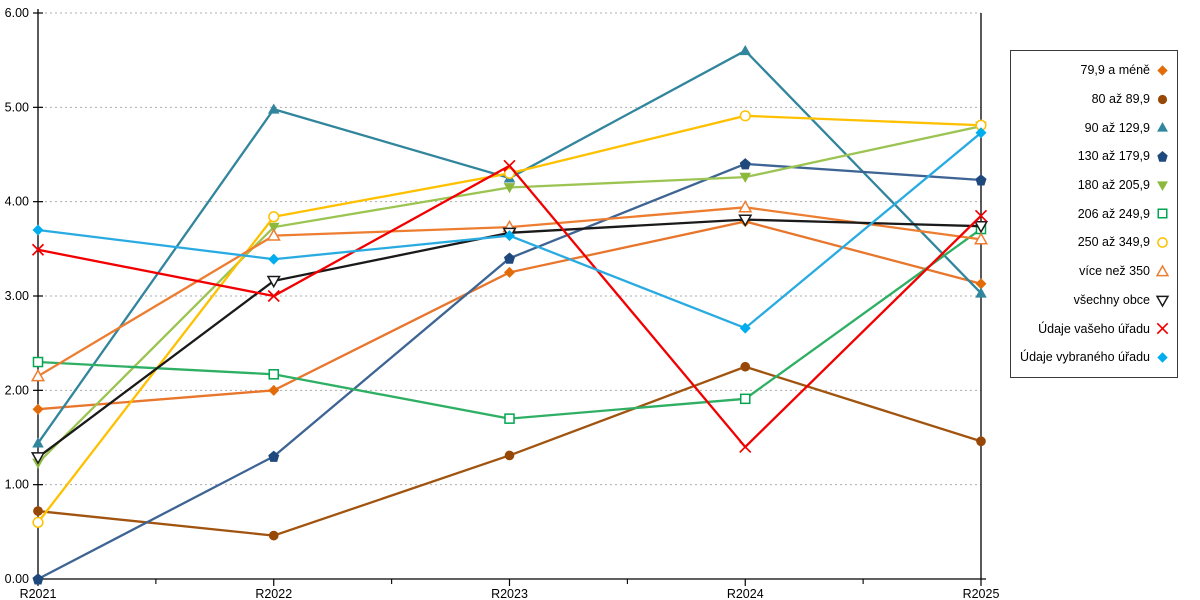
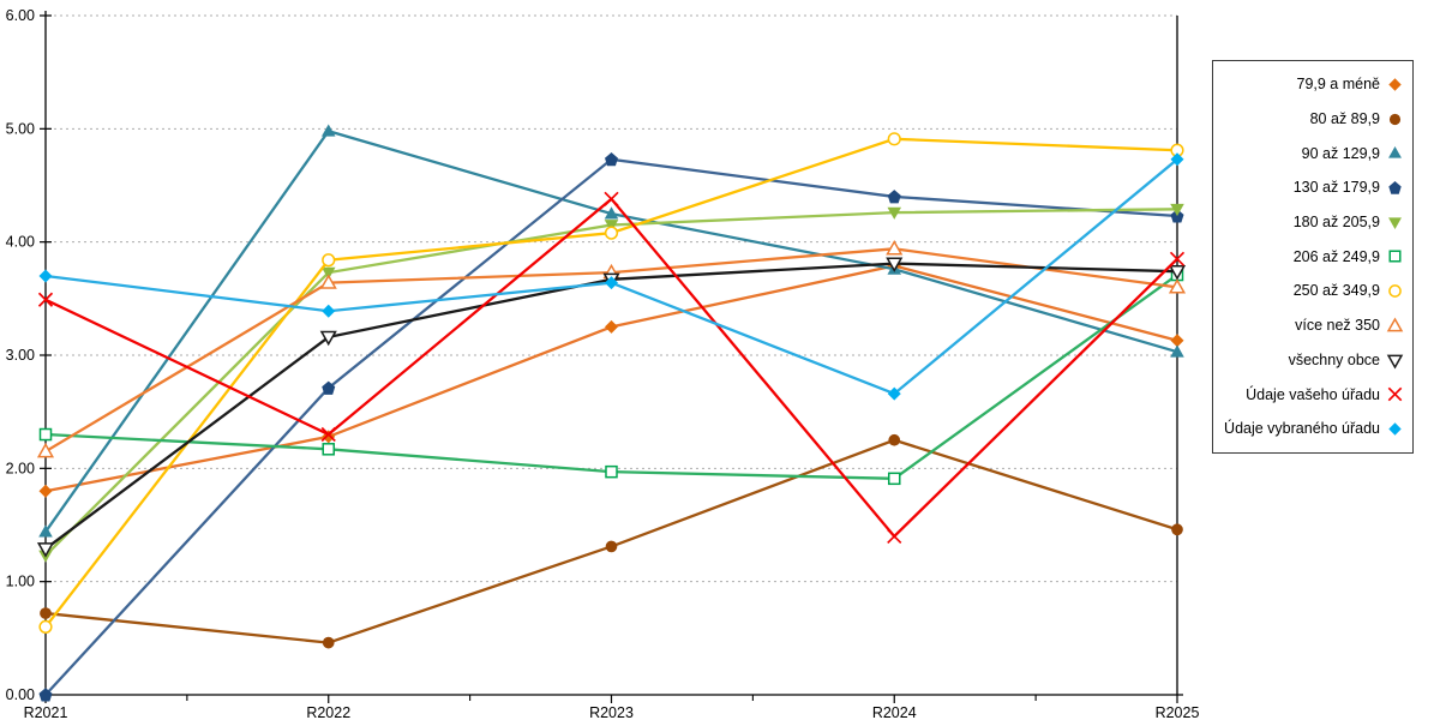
79,9 a méně/R2022: 2.0 -> 2.3
130 až 179,9/R2022: 1.3 -> 2.7
Údaje vašeho úřadu/R2022: 3.0 -> 2.3
130 až 179,9/R2023: 3.4 -> 4.7
206 až 249,9/R2023: 1.7 -> 2.0
250 až 349,9/R2023: 4.3 -> 4.1
90 až 129,9/R2024: 5.6 -> 3.8
180 až 205,9/R2025: 4.8 -> 4.3
